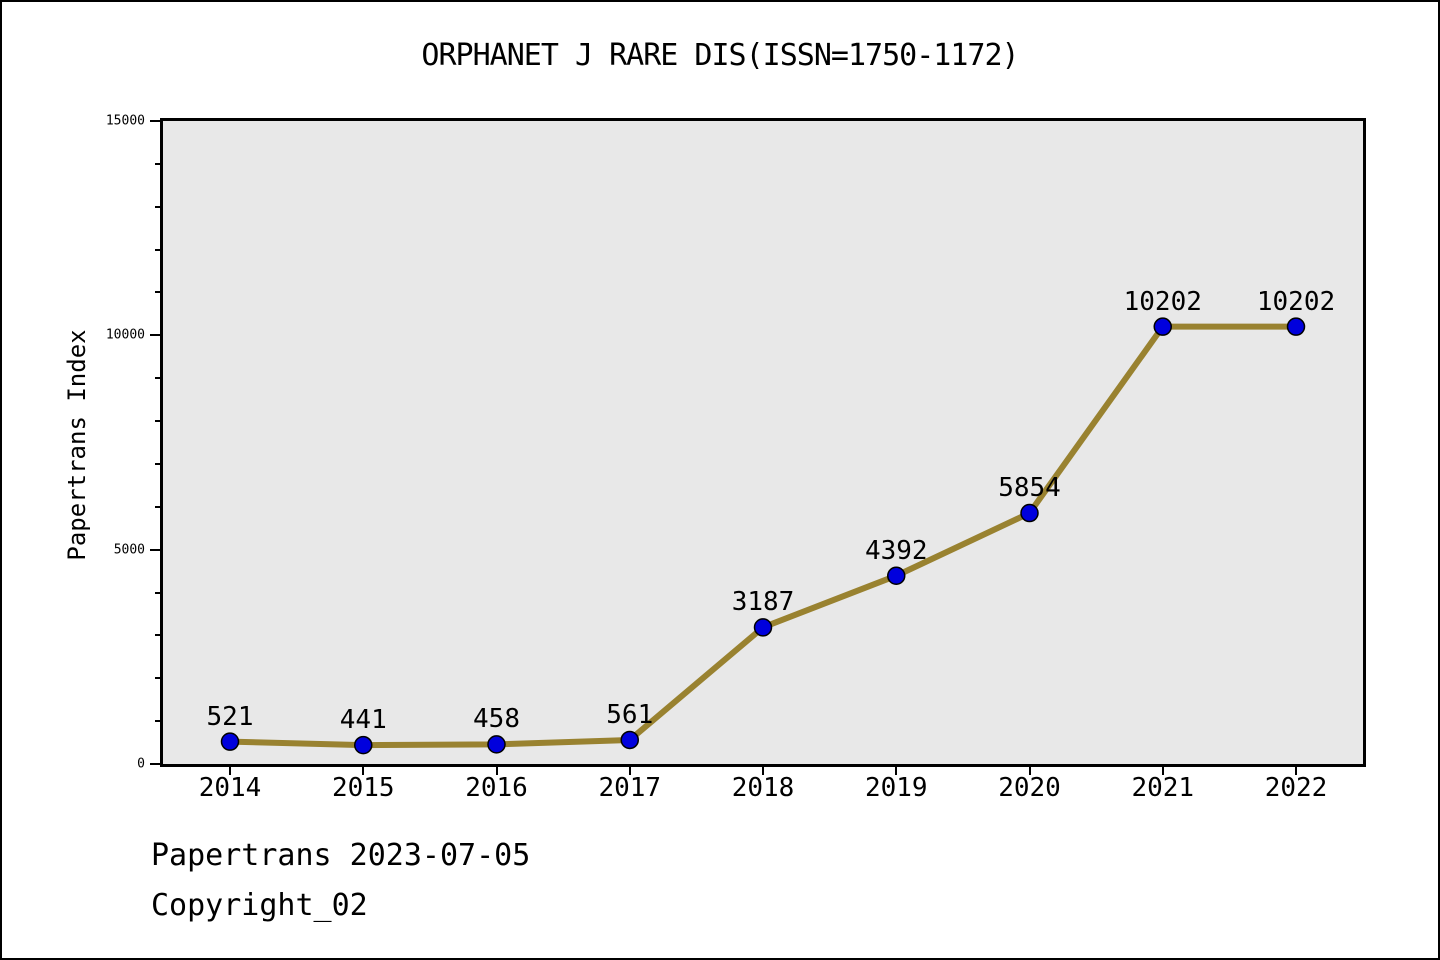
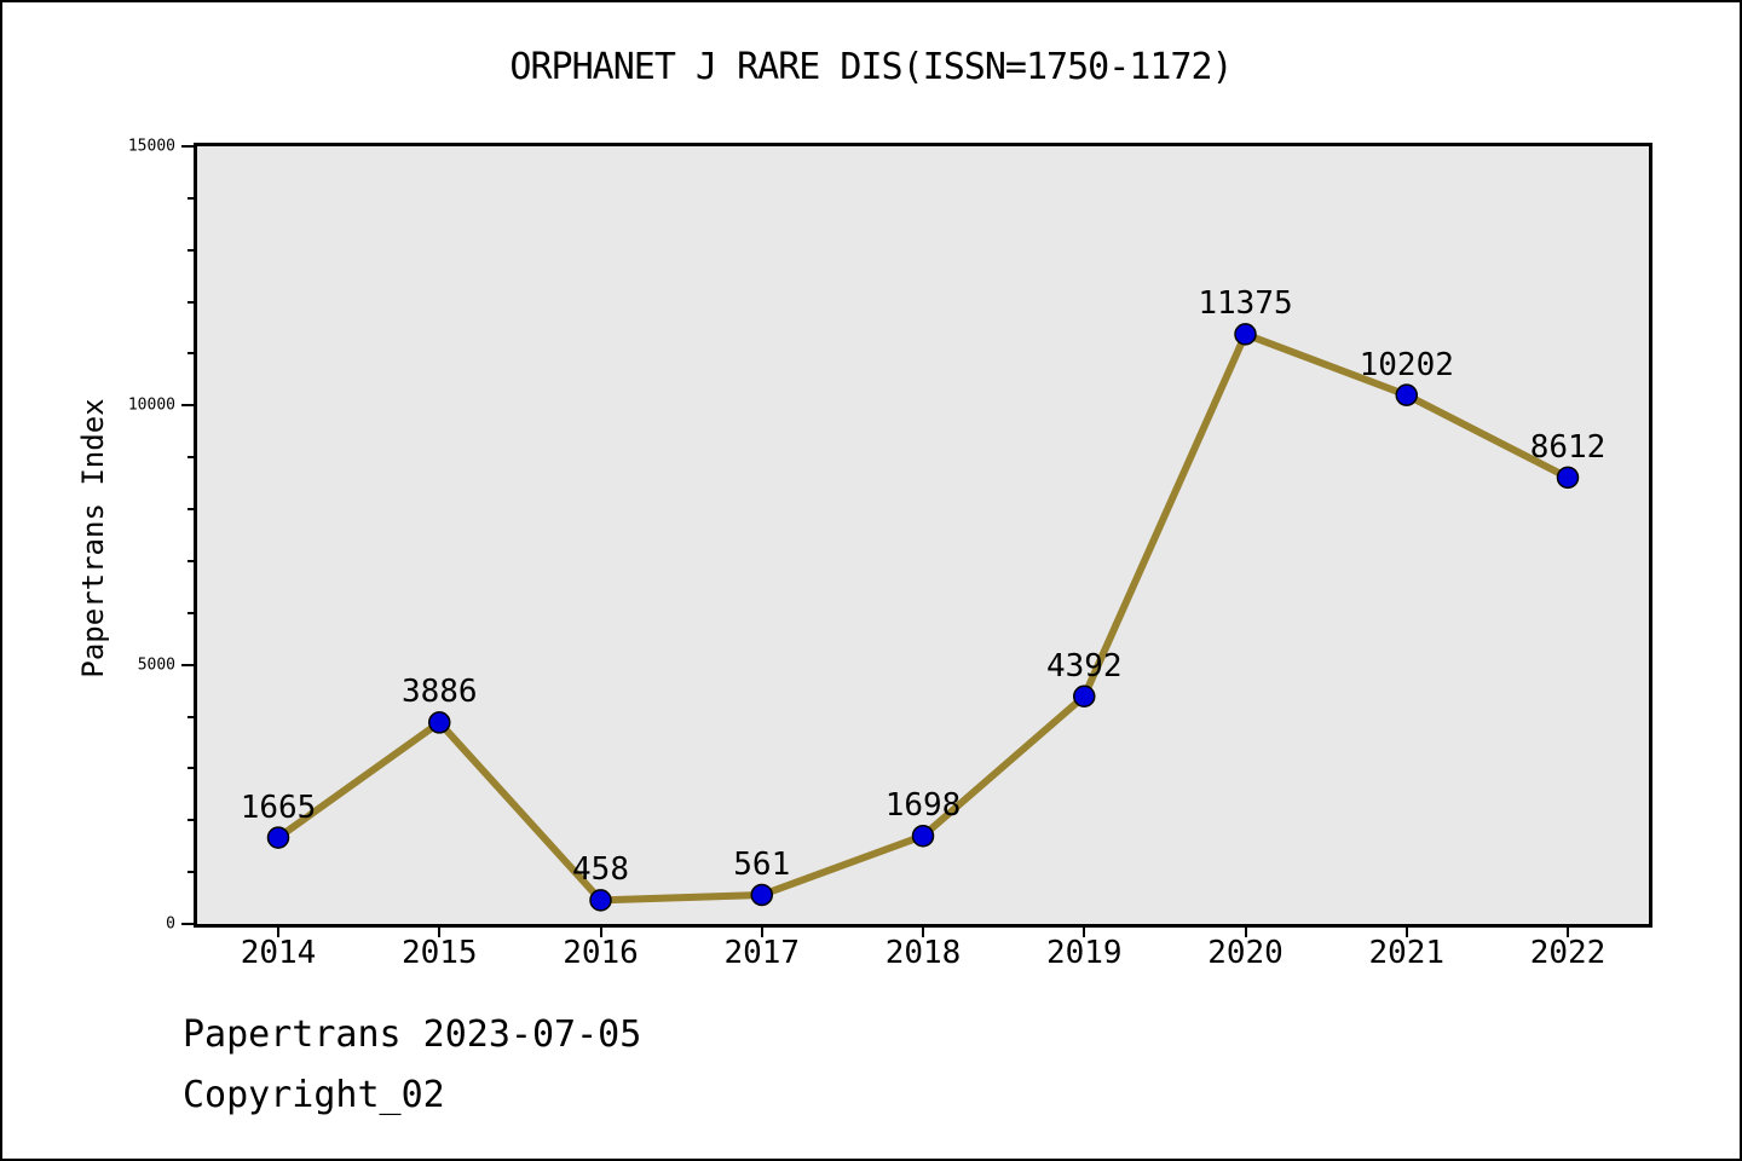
2014: 521 -> 1665
2015: 441 -> 3886
2018: 3187 -> 1698
2020: 5854 -> 11375
2022: 10202 -> 8612
